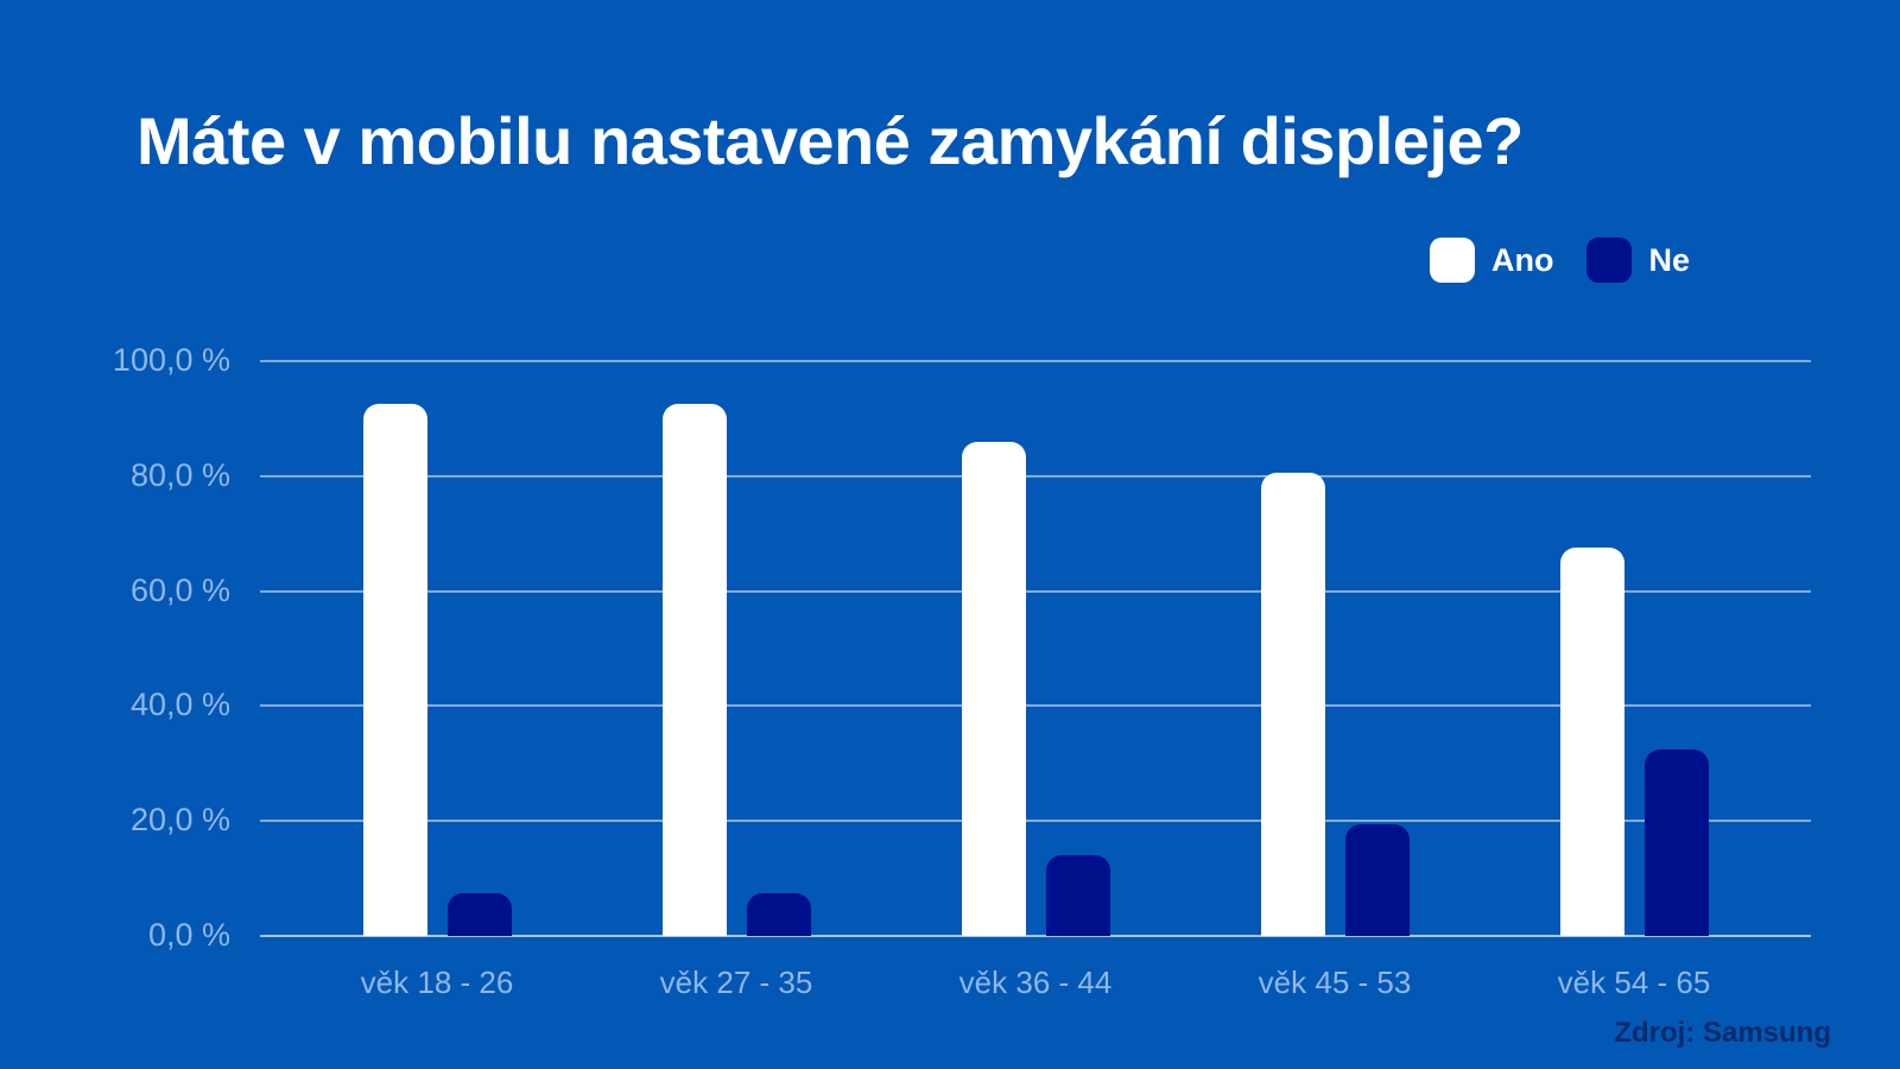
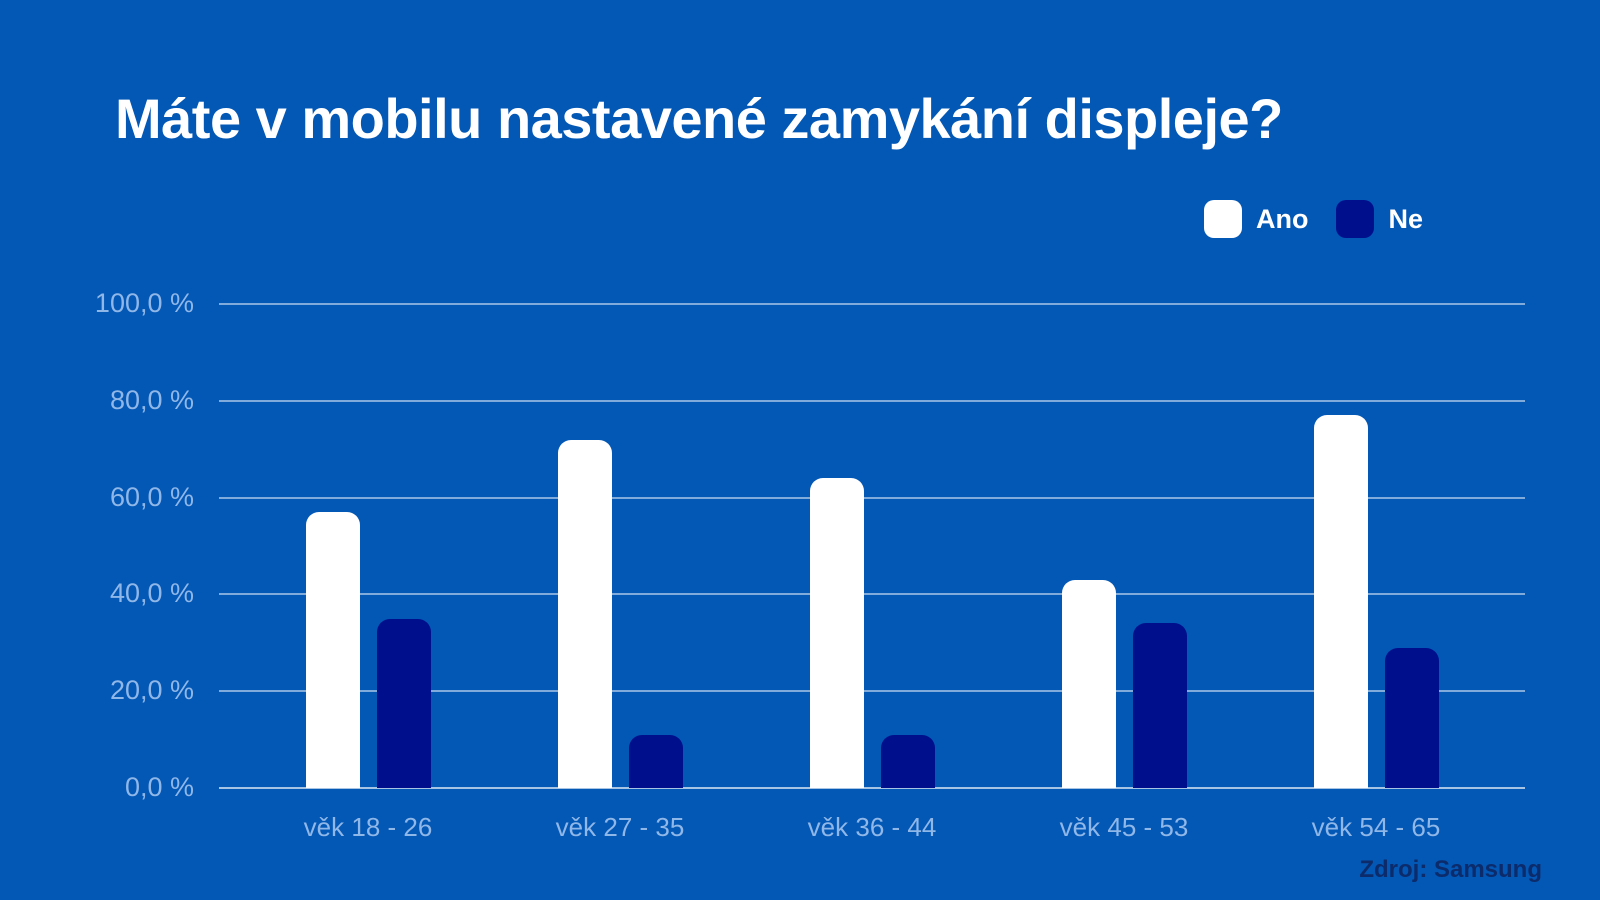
Ano/věk 18 - 26: 92% -> 57%
Ne/věk 18 - 26: 8% -> 35%
Ano/věk 27 - 35: 92% -> 72%
Ne/věk 27 - 35: 8% -> 11%
Ano/věk 36 - 44: 86% -> 64%
Ne/věk 36 - 44: 14% -> 11%
Ano/věk 45 - 53: 80% -> 43%
Ne/věk 45 - 53: 20% -> 34%
Ano/věk 54 - 65: 68% -> 77%
Ne/věk 54 - 65: 32% -> 29%
